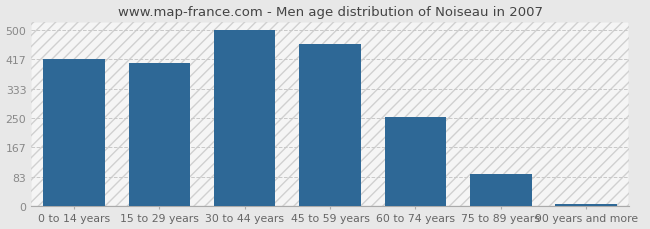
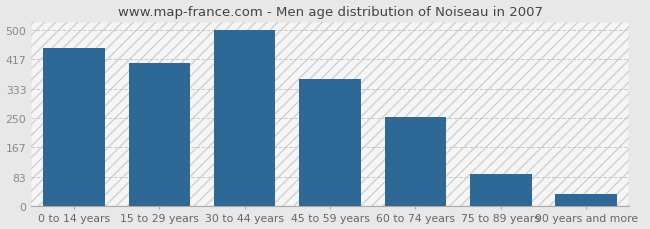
0 to 14 years: 417 -> 450
45 to 59 years: 462 -> 360
90 years and more: 5 -> 35
